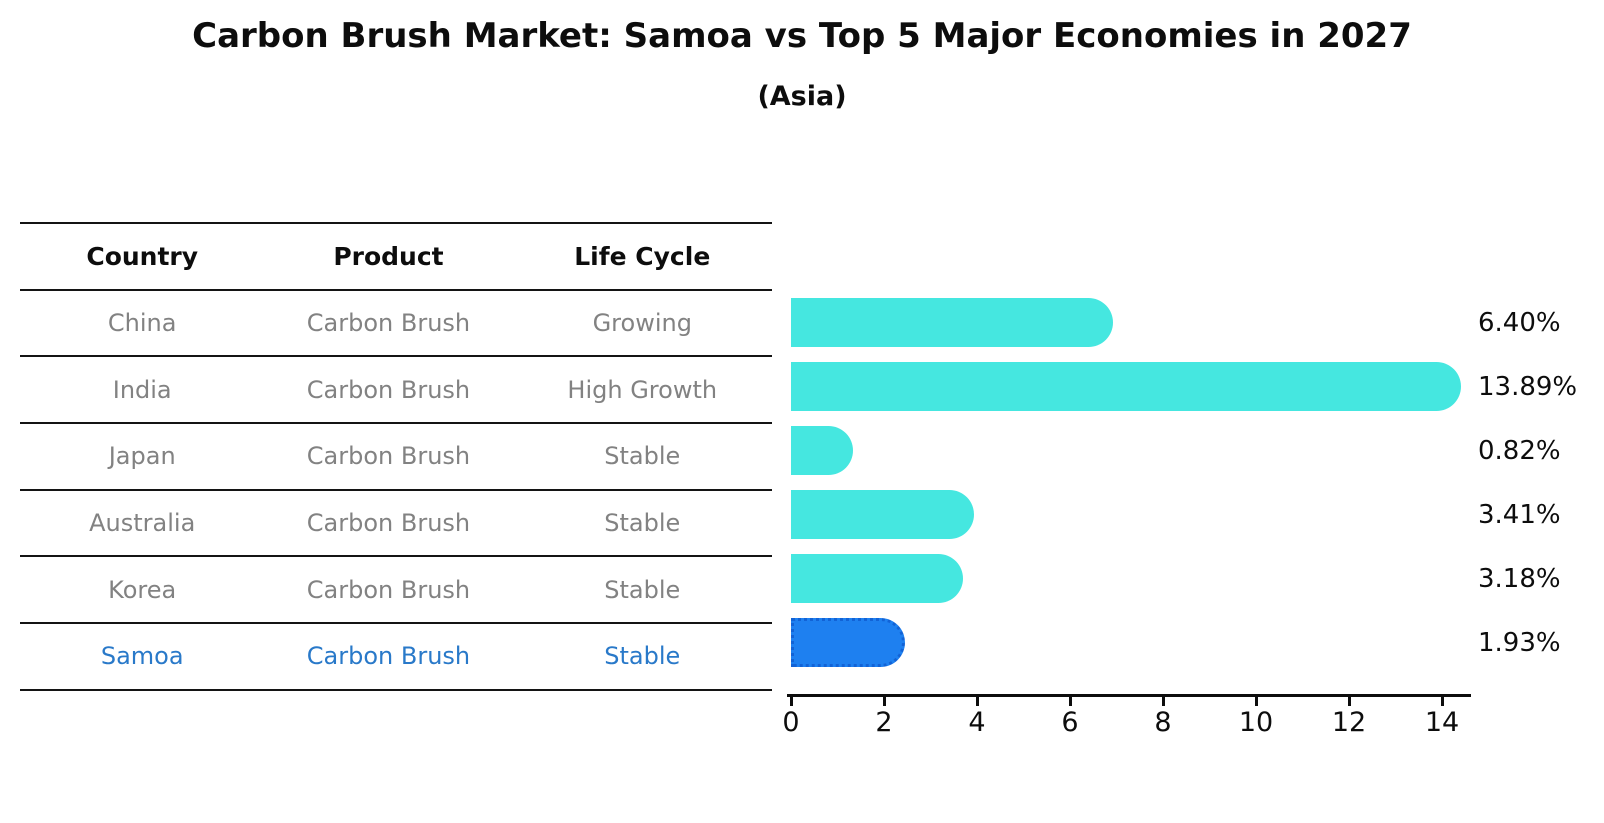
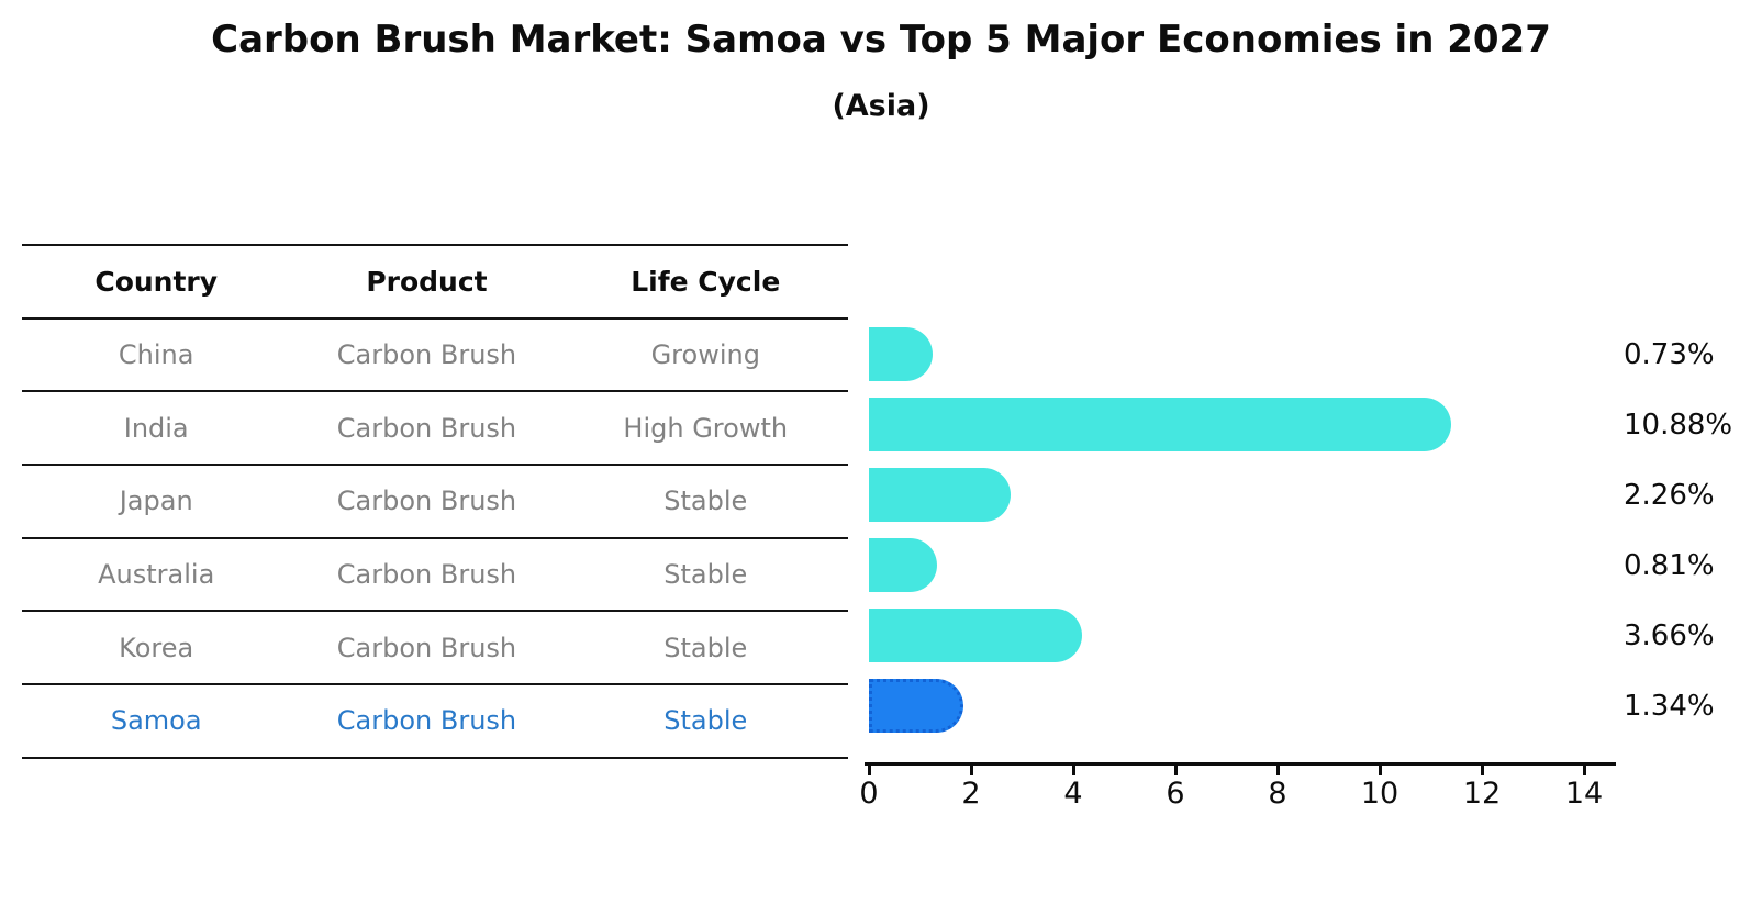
China: 6.40% -> 0.73%
India: 13.89% -> 10.88%
Japan: 0.82% -> 2.26%
Australia: 3.41% -> 0.81%
Korea: 3.18% -> 3.66%
Samoa: 1.93% -> 1.34%
